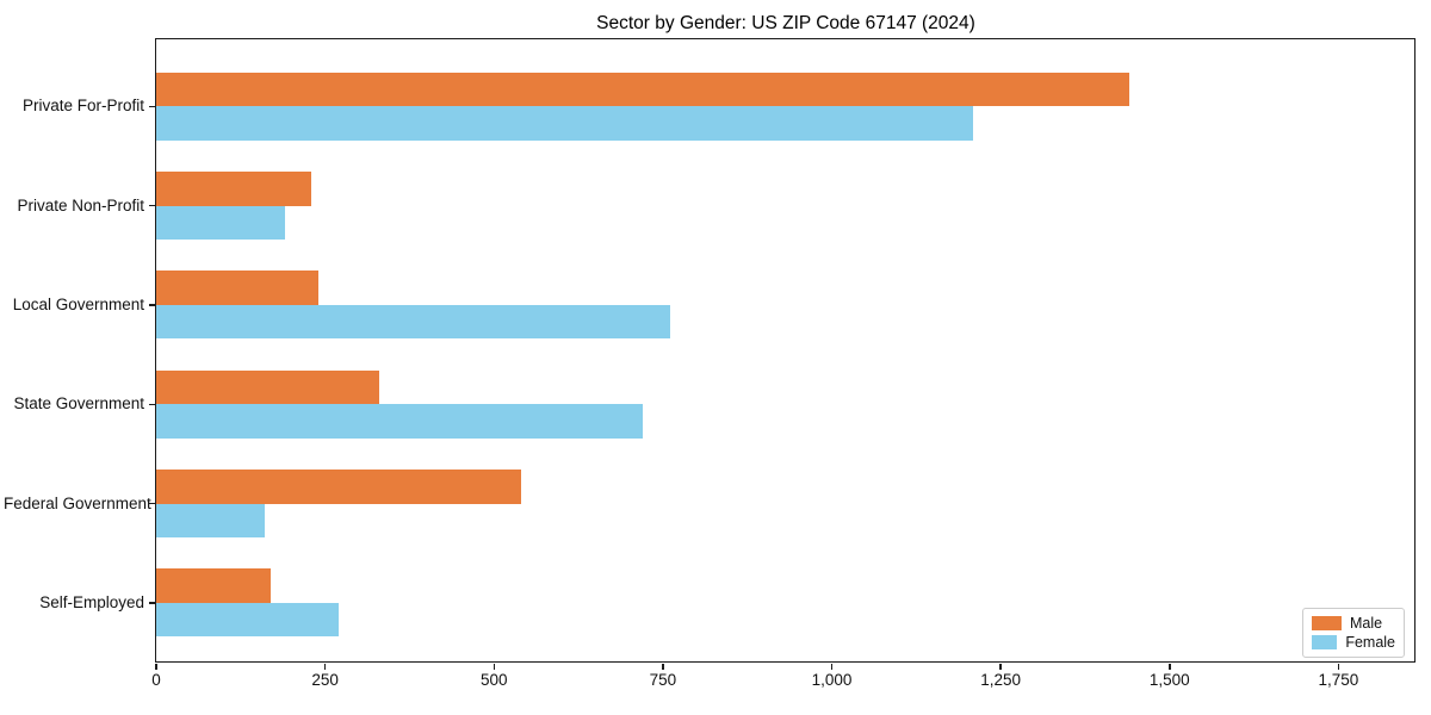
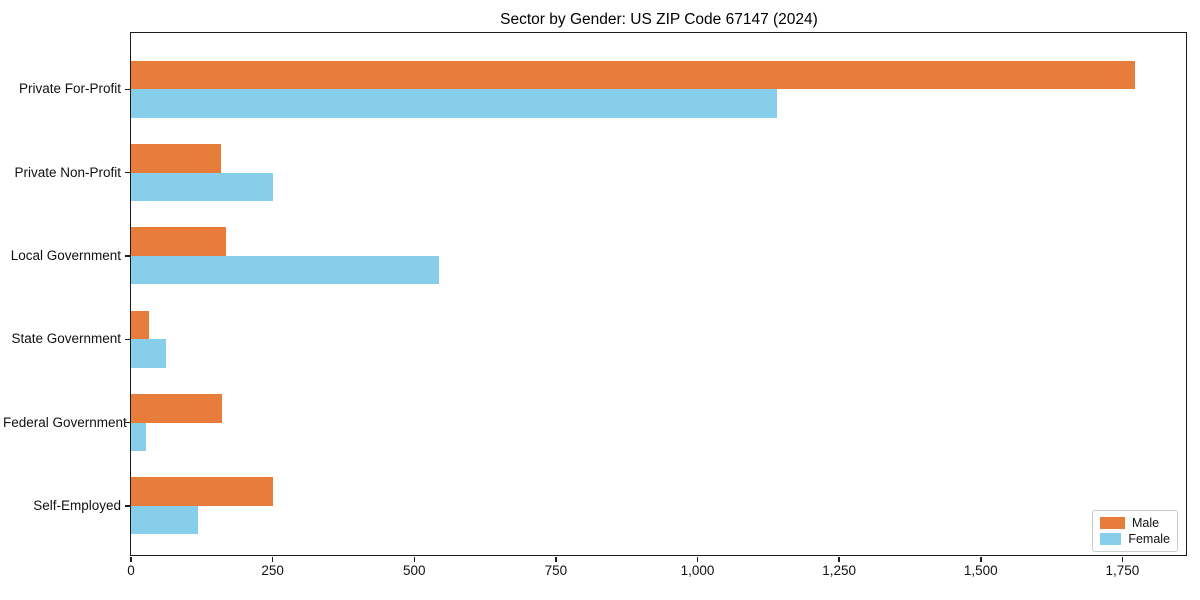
Male/Private For-Profit: 1440 -> 1770
Female/Private For-Profit: 1210 -> 1140
Male/Private Non-Profit: 230 -> 160
Female/Private Non-Profit: 190 -> 250
Male/Local Government: 240 -> 170
Female/Local Government: 760 -> 540
Male/State Government: 330 -> 30
Female/State Government: 720 -> 60
Male/Federal Government: 540 -> 160
Female/Federal Government: 160 -> 30
Male/Self-Employed: 170 -> 250
Female/Self-Employed: 270 -> 120
